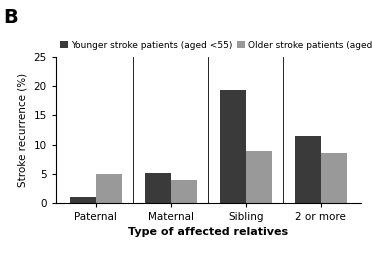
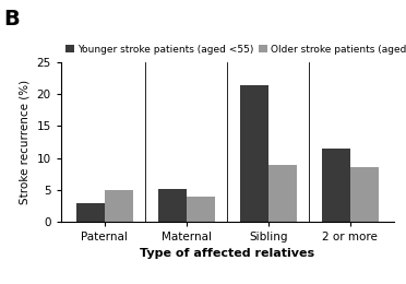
Younger stroke patients (aged <55)/Paternal: 1.0 -> 2.8
Younger stroke patients (aged <55)/Sibling: 19.3 -> 21.4
